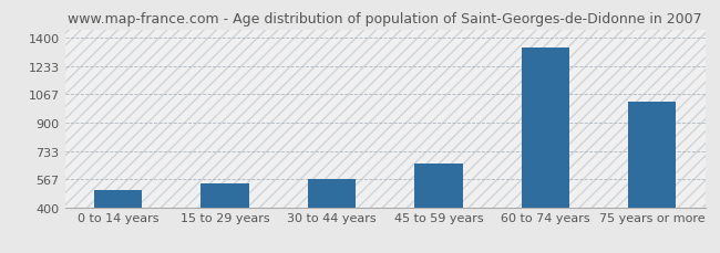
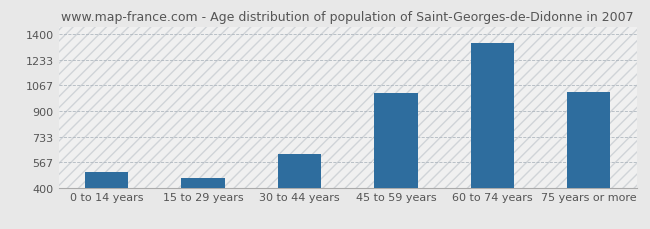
15 to 29 years: 540 -> 460
30 to 44 years: 570 -> 620
45 to 59 years: 660 -> 1020
